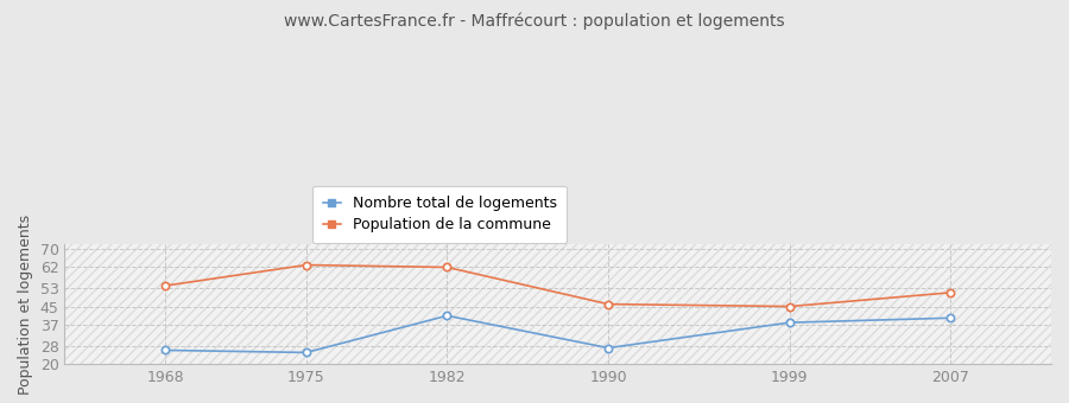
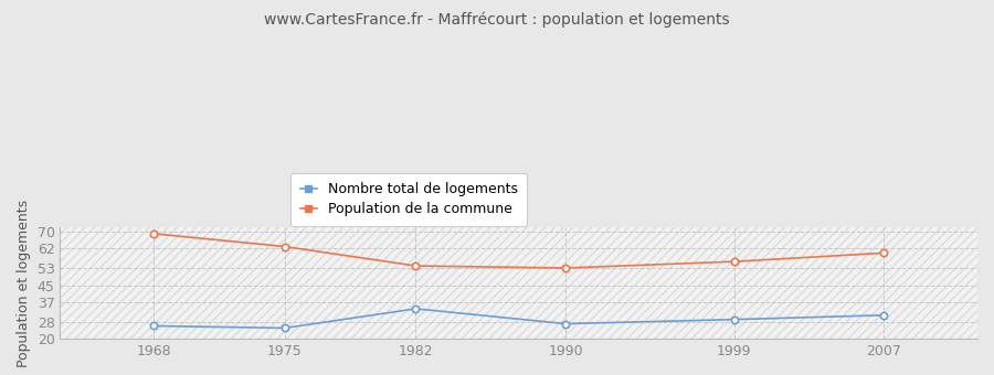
Population de la commune/1968: 54 -> 69
Nombre total de logements/1982: 41 -> 34
Population de la commune/1982: 62 -> 54
Population de la commune/1990: 46 -> 53
Nombre total de logements/1999: 38 -> 29
Population de la commune/1999: 45 -> 56
Nombre total de logements/2007: 40 -> 31
Population de la commune/2007: 51 -> 60
